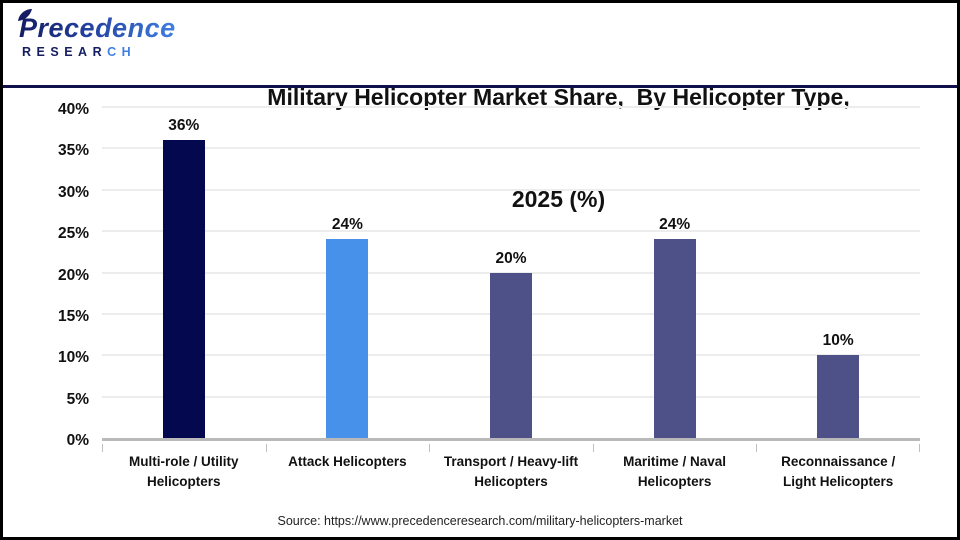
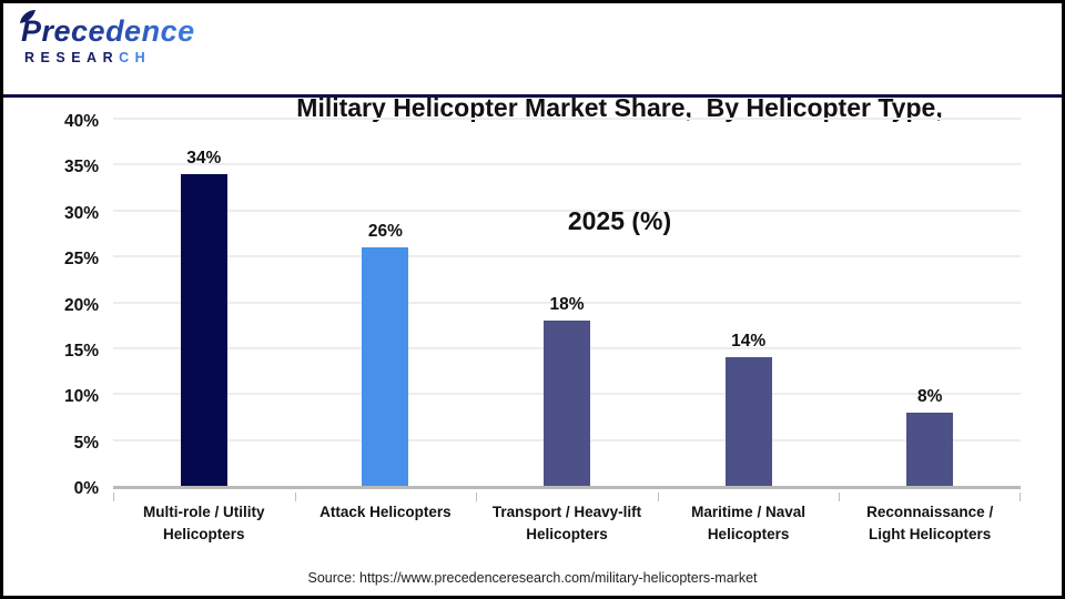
Multi-role / Utility Helicopters: 36% -> 34%
Attack Helicopters: 24% -> 26%
Transport / Heavy-lift Helicopters: 20% -> 18%
Maritime / Naval Helicopters: 24% -> 14%
Reconnaissance / Light Helicopters: 10% -> 8%
